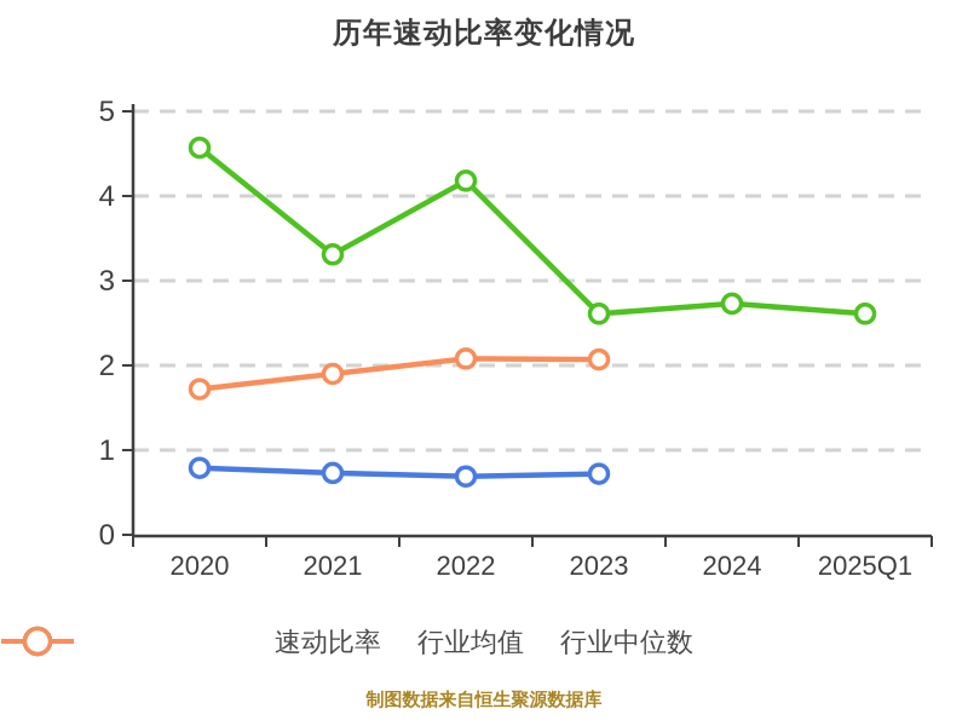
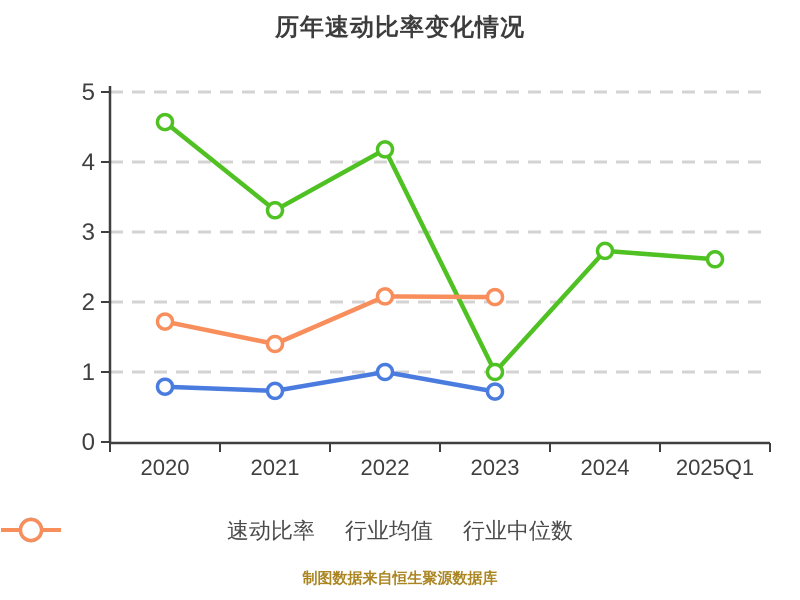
行业中位数/2021: 1.9 -> 1.4
行业均值/2022: 0.7 -> 1.0
速动比率/2023: 2.6 -> 1.0
